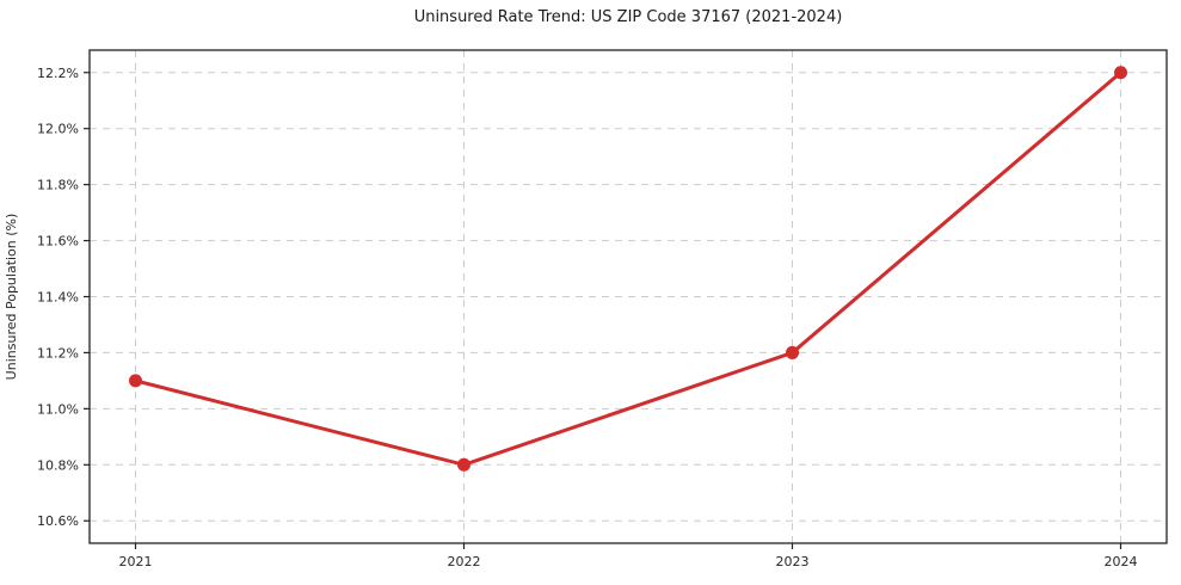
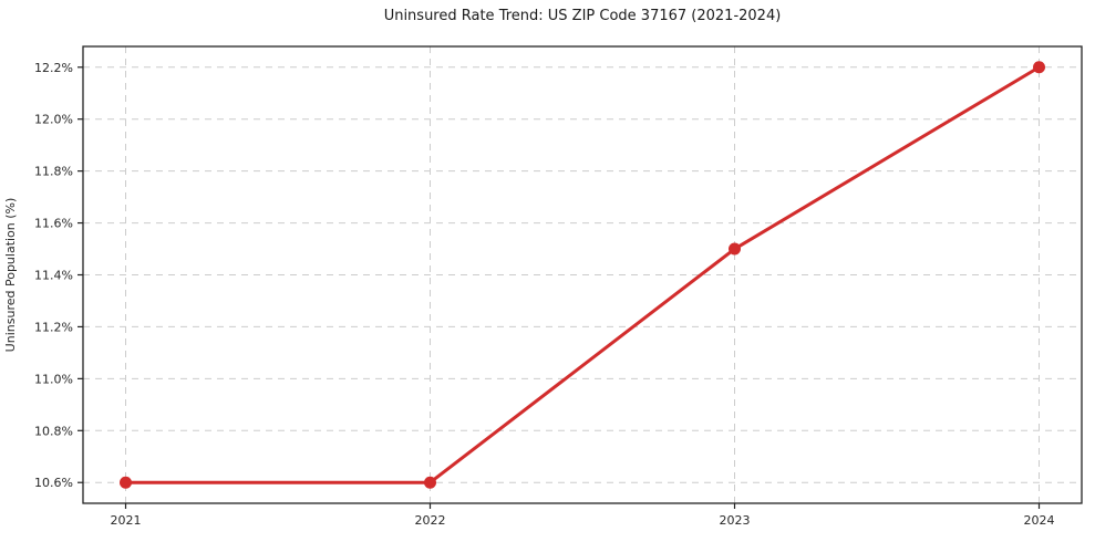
2021: 11.1% -> 10.6%
2022: 10.8% -> 10.6%
2023: 11.2% -> 11.5%
